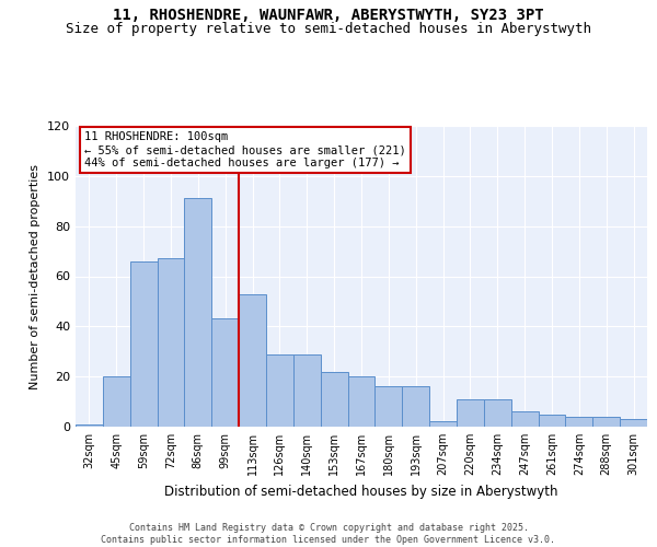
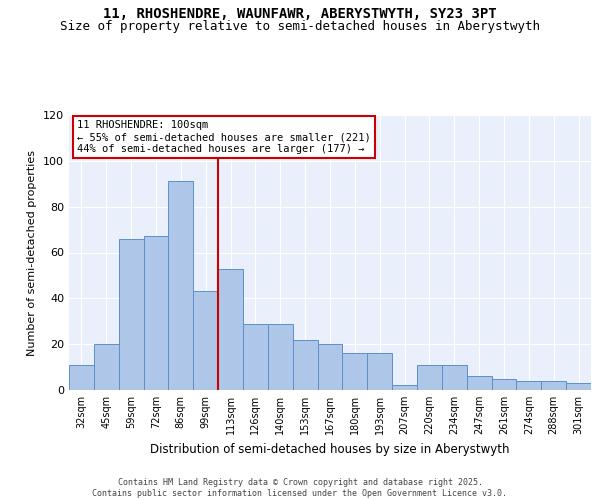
32sqm: 1 -> 11
